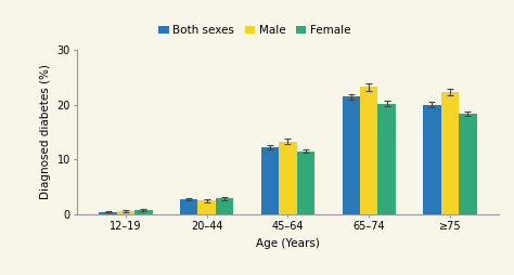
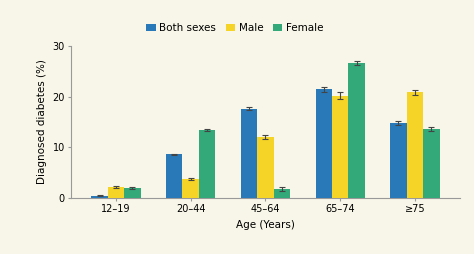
Male/12–19: 0.6 -> 2.2
Female/12–19: 0.8 -> 2.0
Both sexes/20–44: 2.7 -> 8.6
Male/20–44: 2.5 -> 3.8
Female/20–44: 2.9 -> 13.4
Both sexes/45–64: 12.2 -> 17.6
Male/45–64: 13.3 -> 12.0
Female/45–64: 11.5 -> 1.8
Male/65–74: 23.2 -> 20.2
Female/65–74: 20.2 -> 26.6
Both sexes/≥75: 20.0 -> 14.8
Male/≥75: 22.3 -> 20.8
Female/≥75: 18.3 -> 13.6
